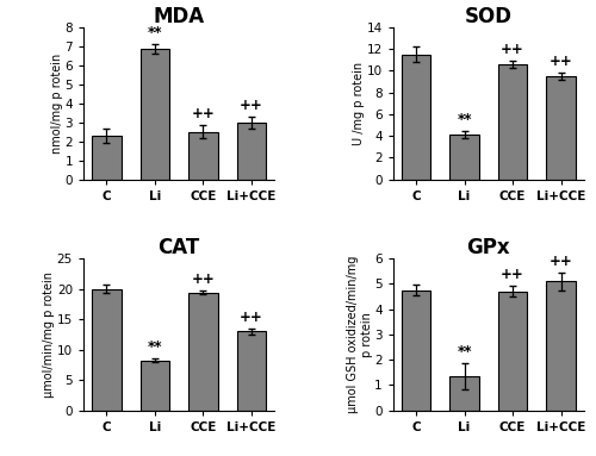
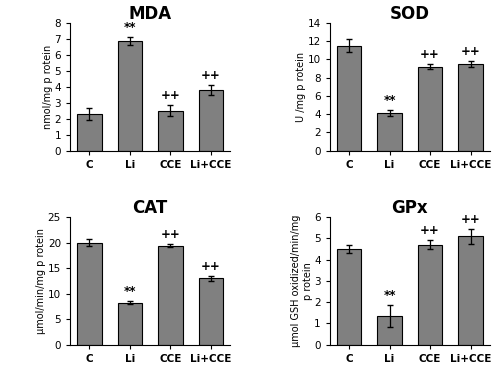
MDA/Li+CCE: 3.0 -> 3.8
SOD/CCE: 10.6 -> 9.2
GPx/C: 4.75 -> 4.50
